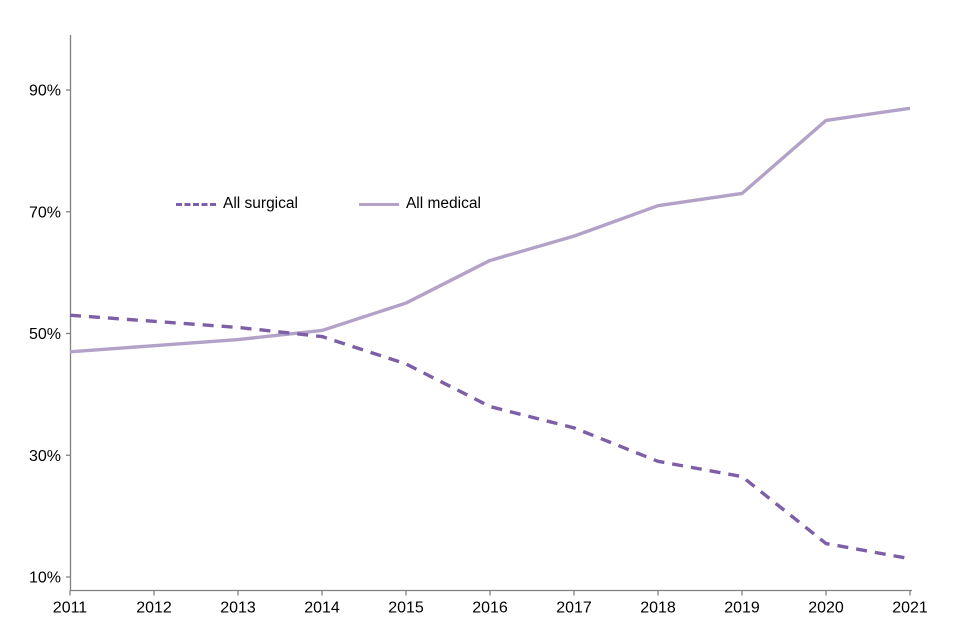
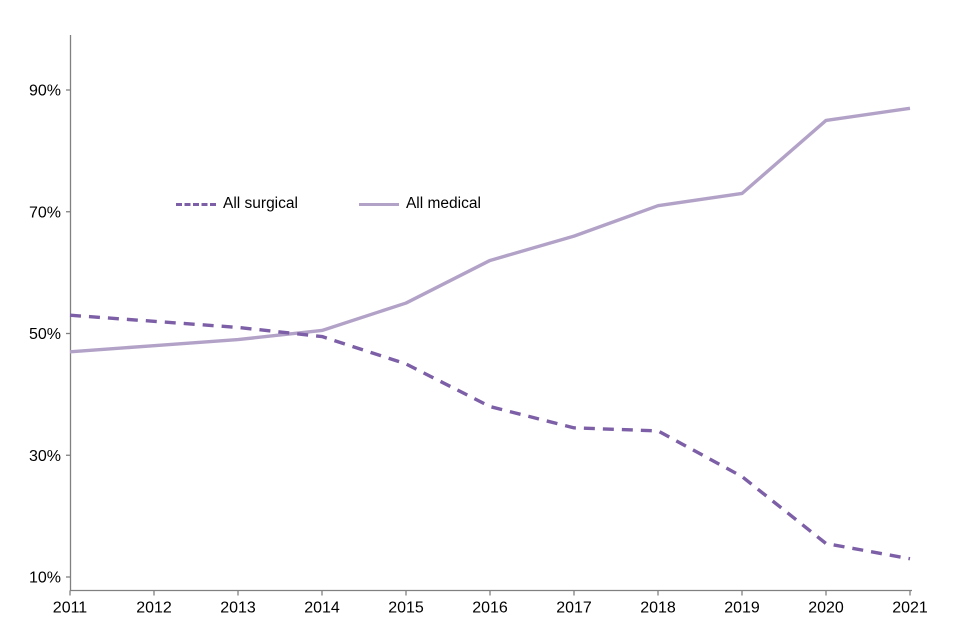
All surgical/2018: 29% -> 34%
